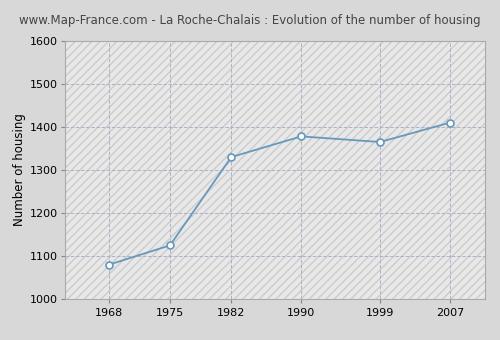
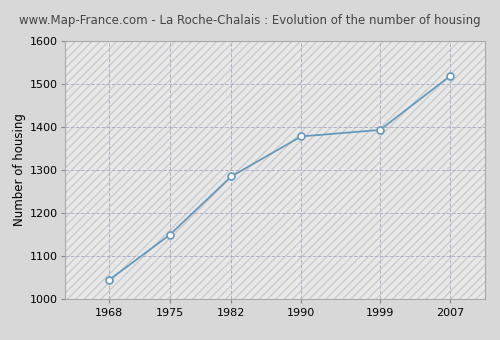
1968: 1080 -> 1044
1975: 1125 -> 1150
1982: 1330 -> 1285
1999: 1365 -> 1393
2007: 1410 -> 1518
